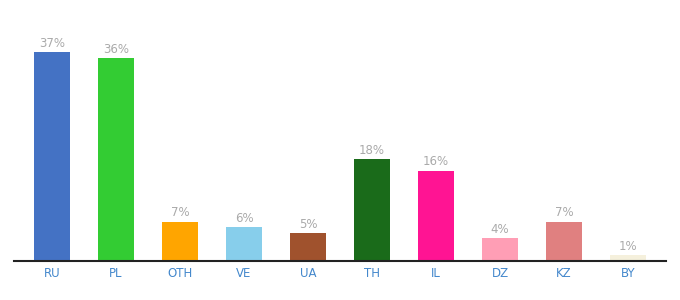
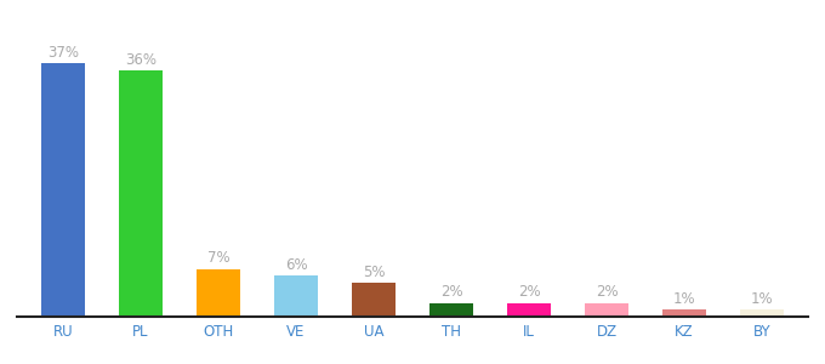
TH: 18% -> 2%
IL: 16% -> 2%
DZ: 4% -> 2%
KZ: 7% -> 1%
